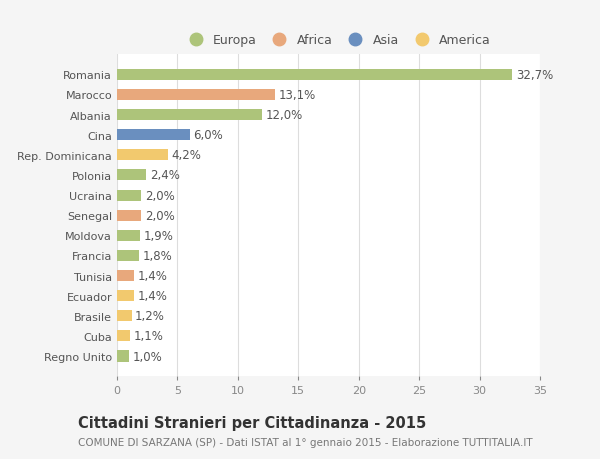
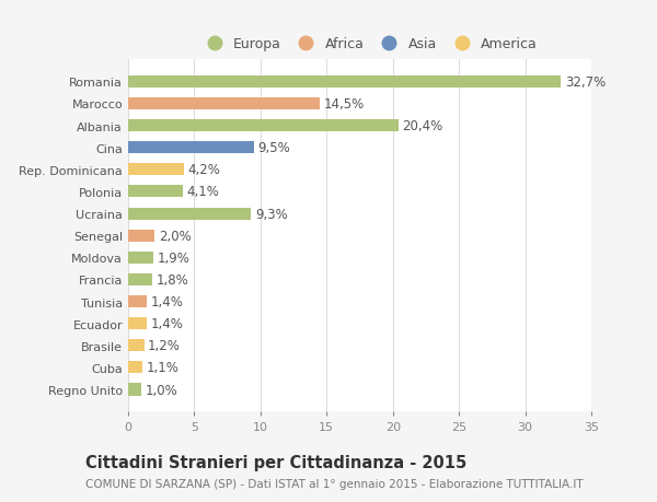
Marocco: 13,1% -> 14,5%
Albania: 12,0% -> 20,4%
Cina: 6,0% -> 9,5%
Polonia: 2,4% -> 4,1%
Ucraina: 2,0% -> 9,3%
